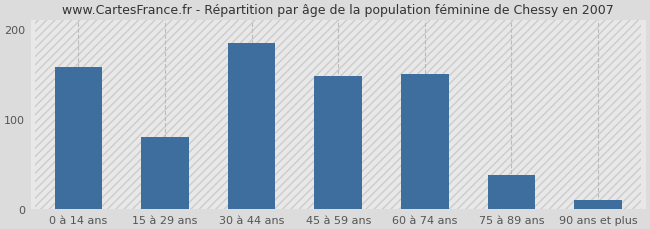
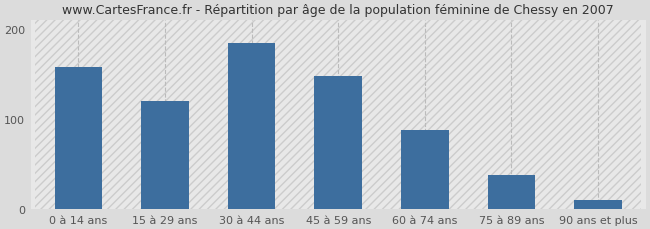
15 à 29 ans: 80 -> 120
60 à 74 ans: 150 -> 88
